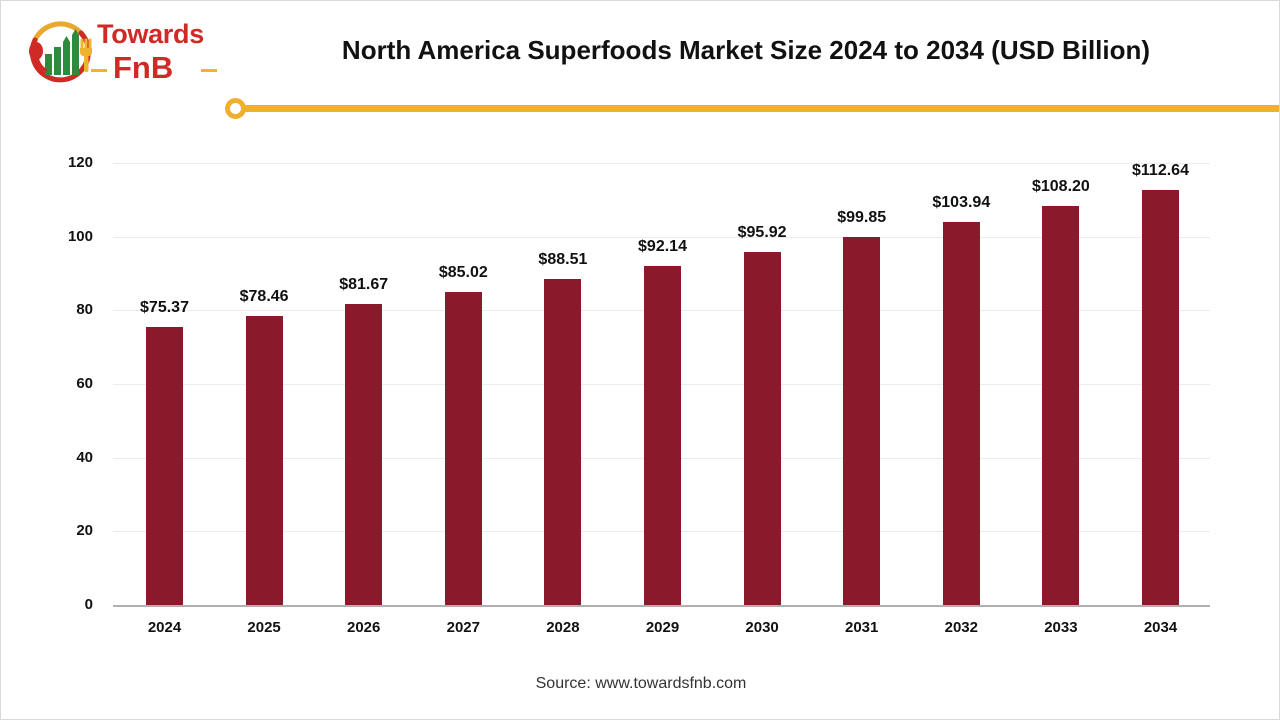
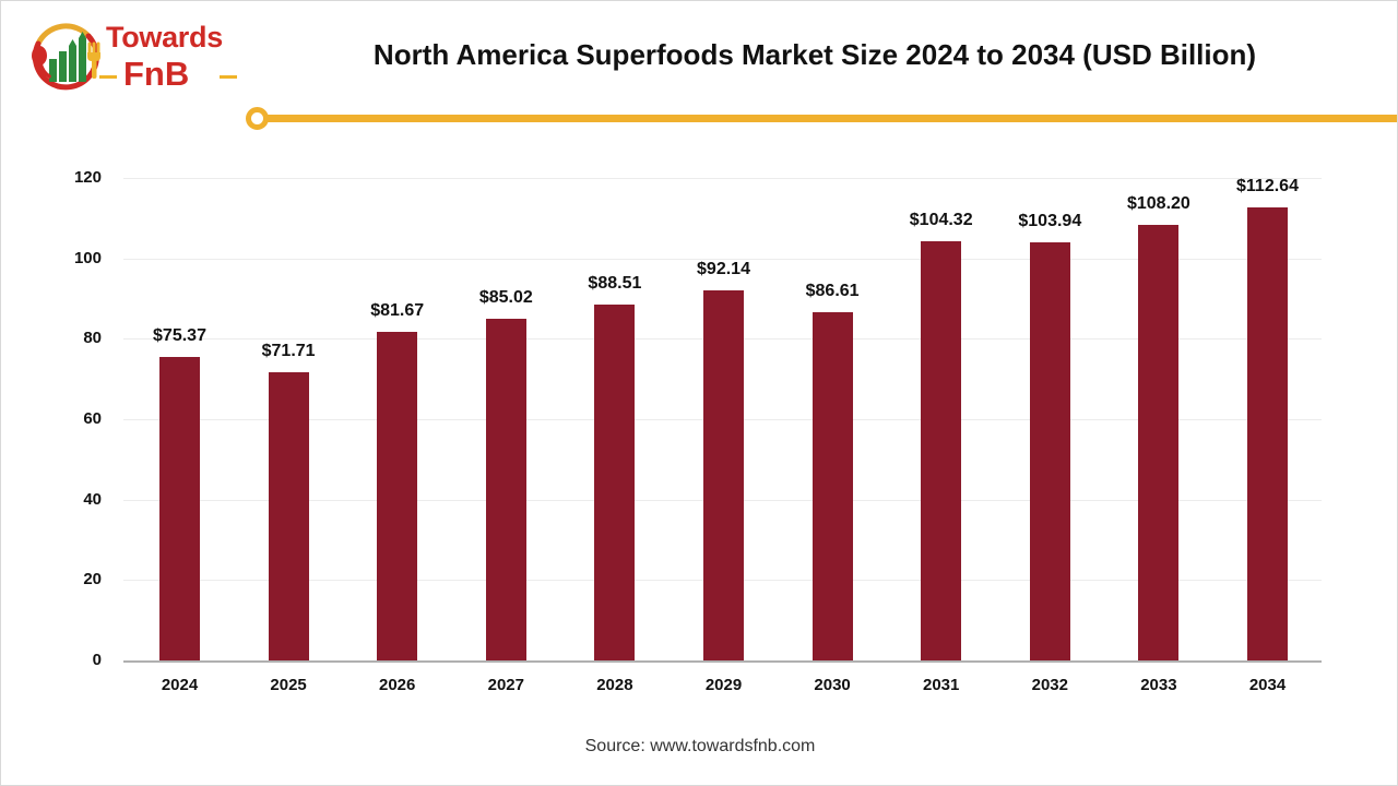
2025: $78.46 -> $71.71
2030: $95.92 -> $86.61
2031: $99.85 -> $104.32
